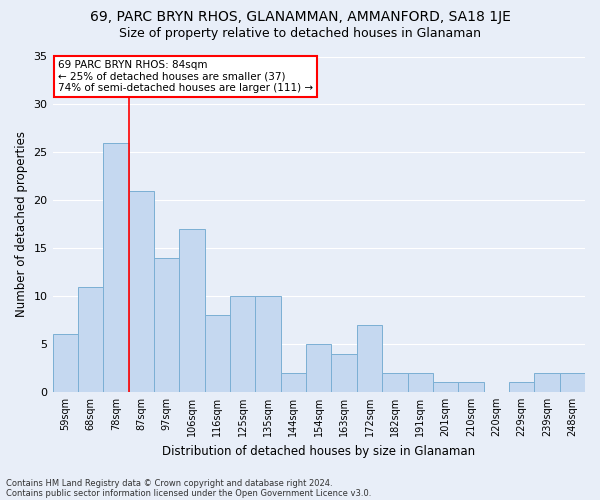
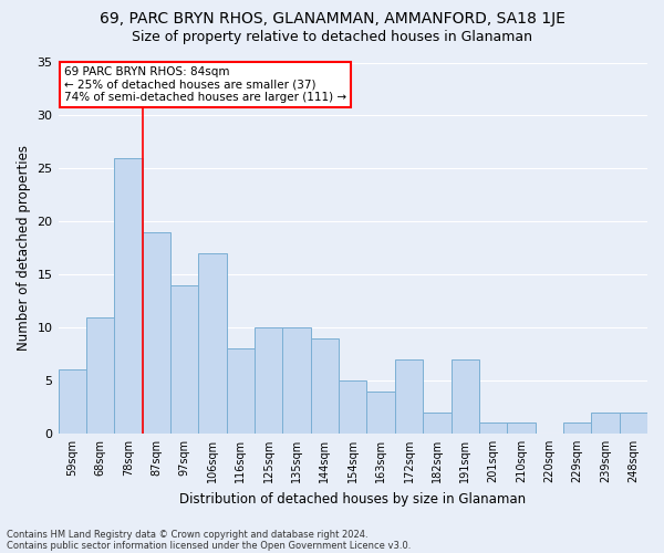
87sqm: 21 -> 19
144sqm: 2 -> 9
191sqm: 2 -> 7
